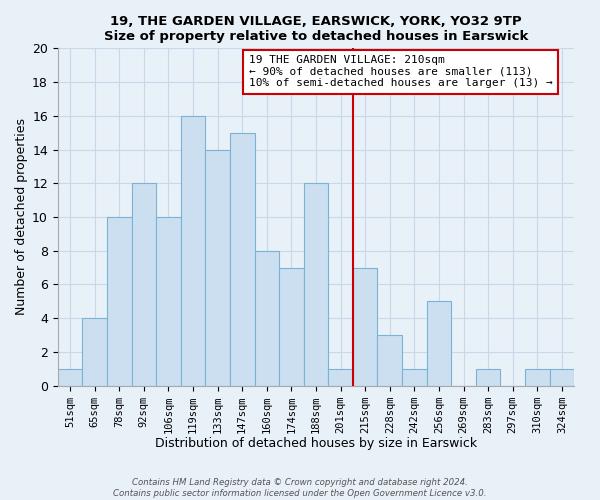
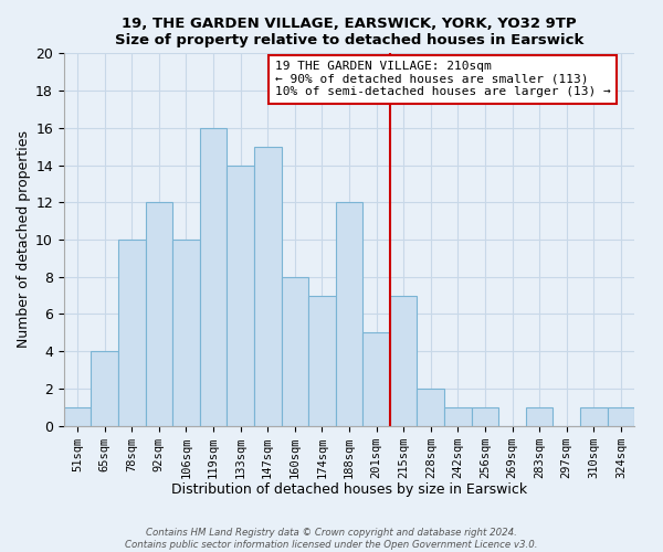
201sqm: 1 -> 5
228sqm: 3 -> 2
256sqm: 5 -> 1
